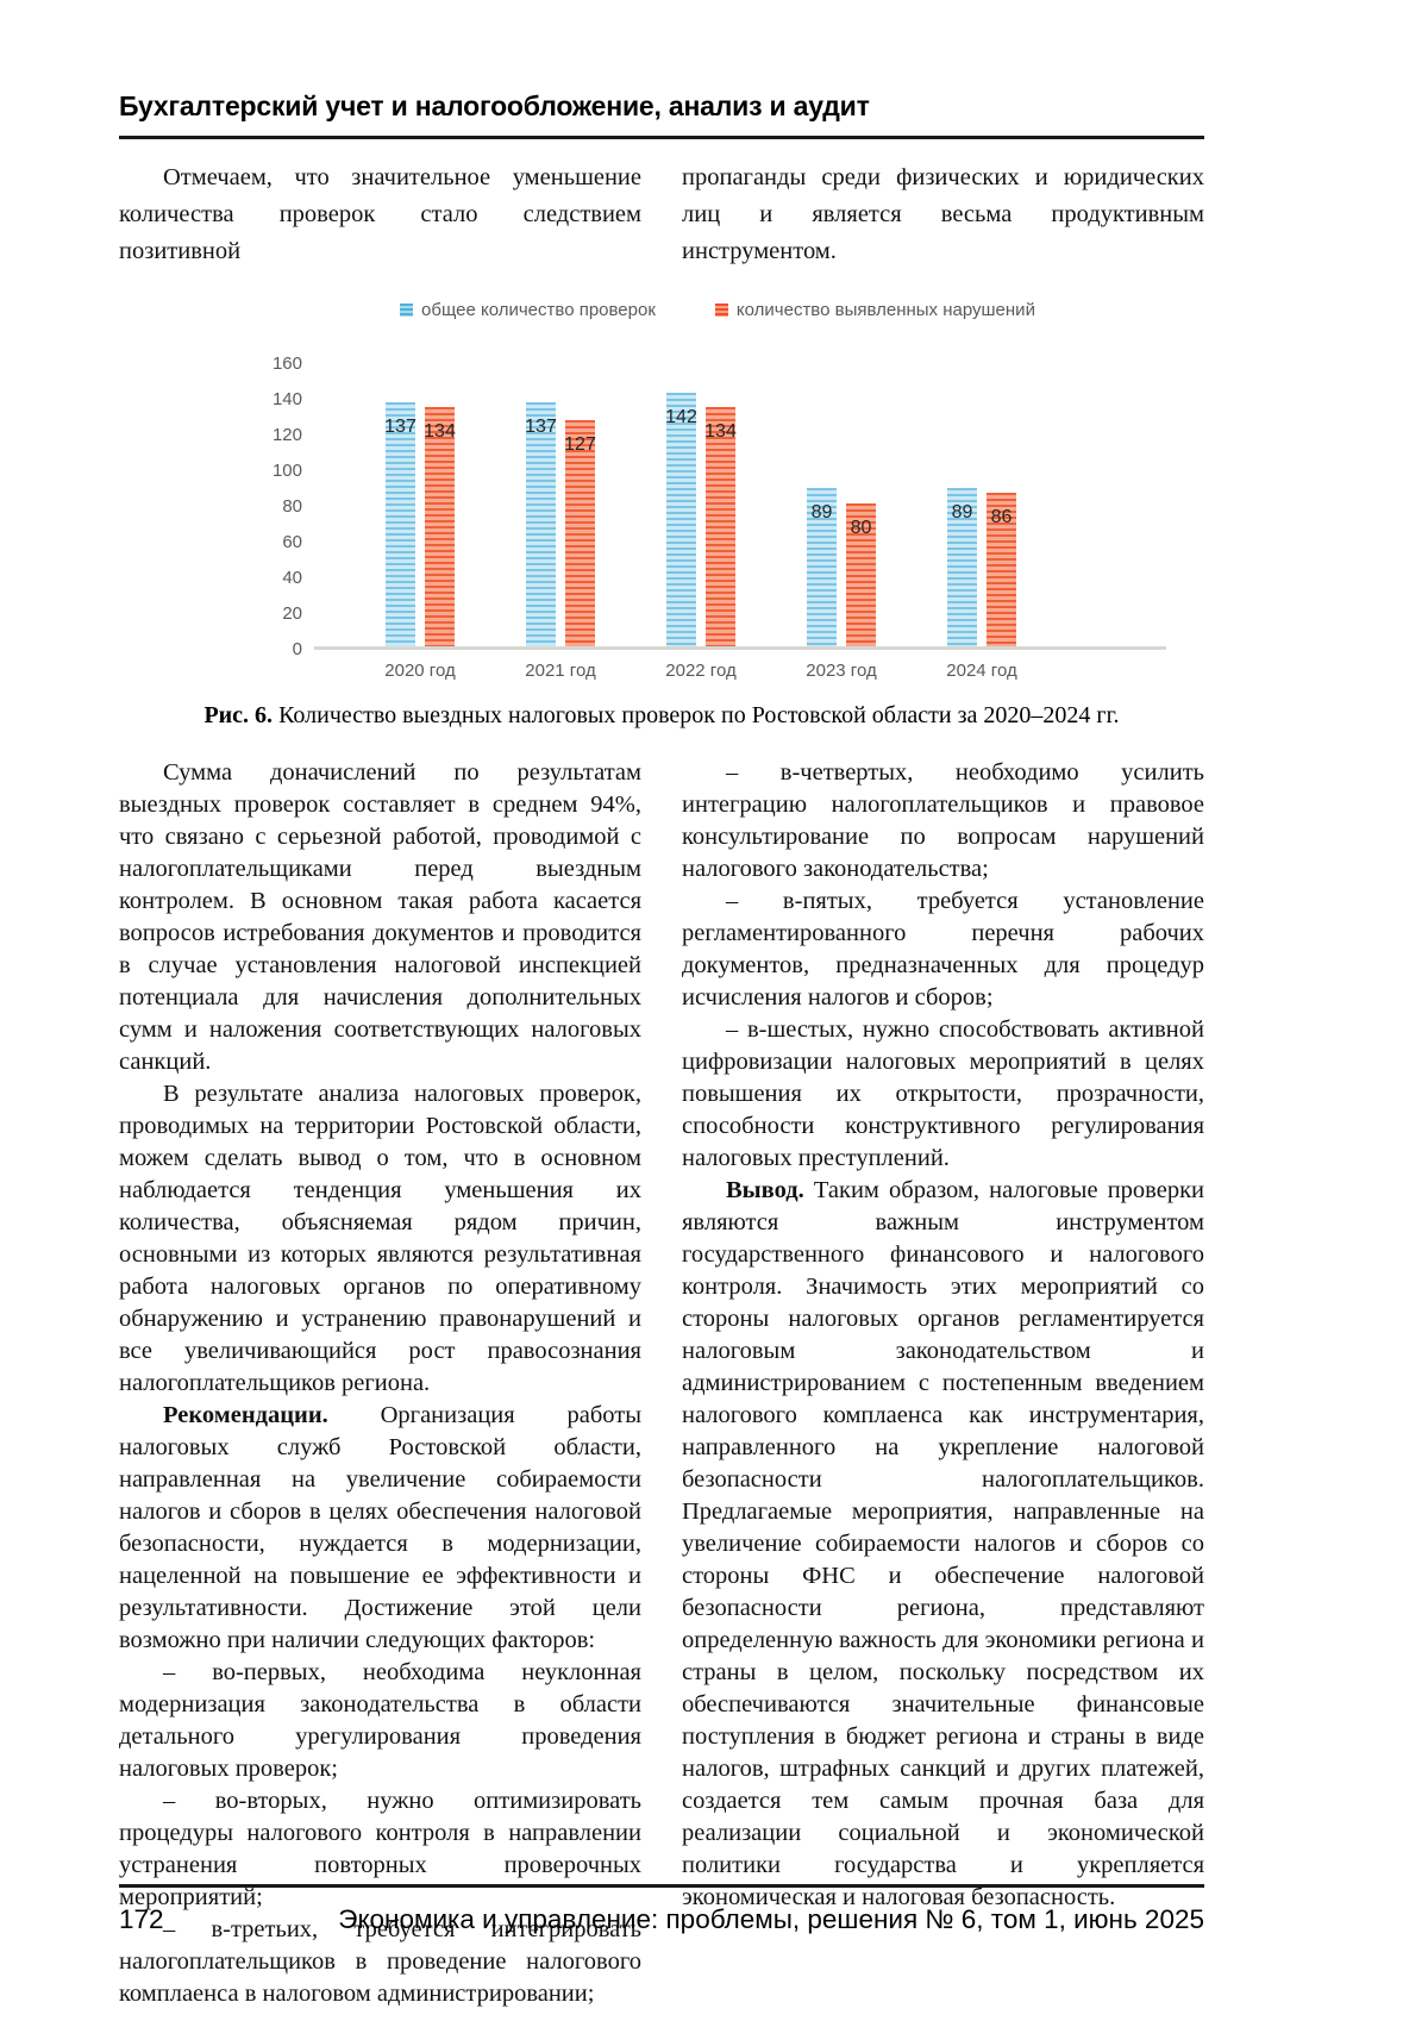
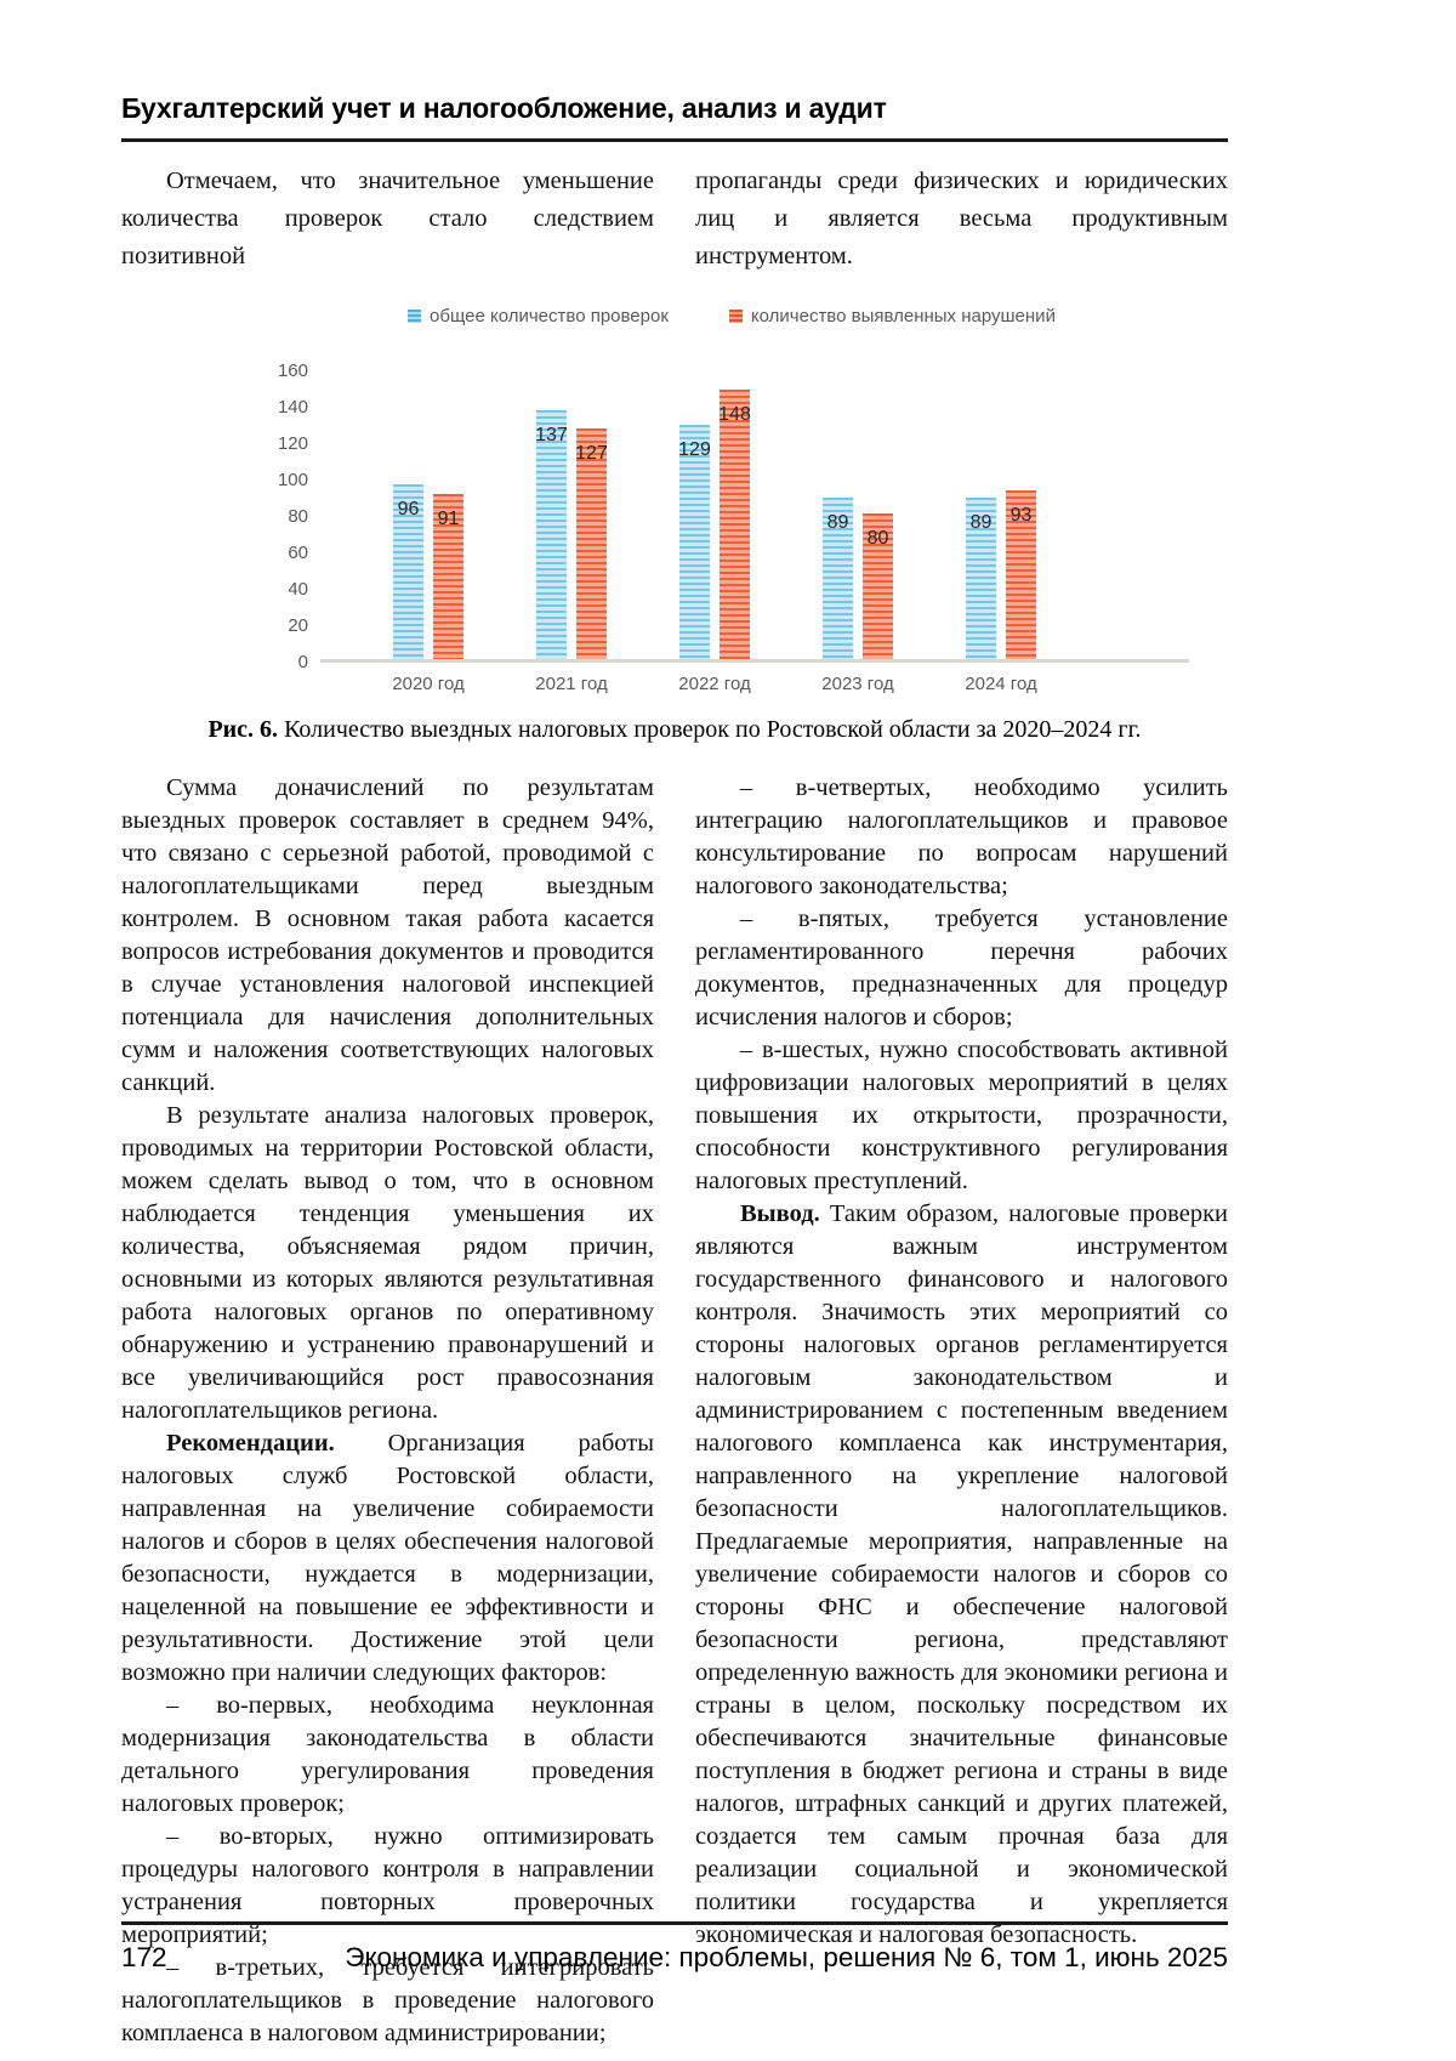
общее количество проверок/2020 год: 137 -> 96
количество выявленных нарушений/2020 год: 134 -> 91
общее количество проверок/2022 год: 142 -> 129
количество выявленных нарушений/2022 год: 134 -> 148
количество выявленных нарушений/2024 год: 86 -> 93
